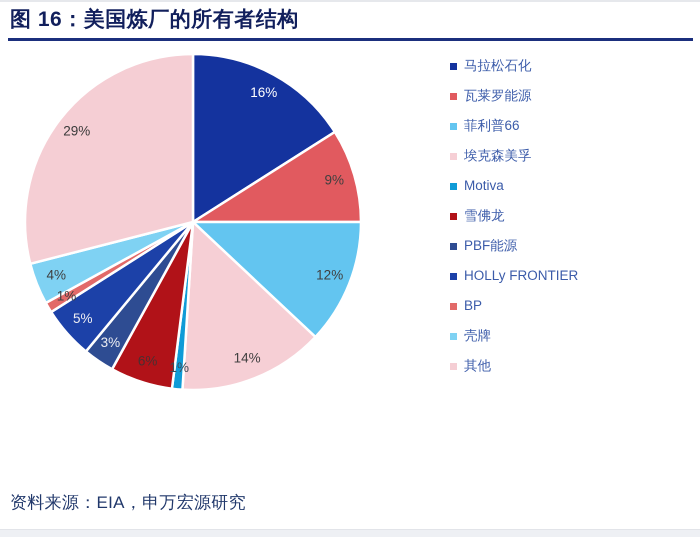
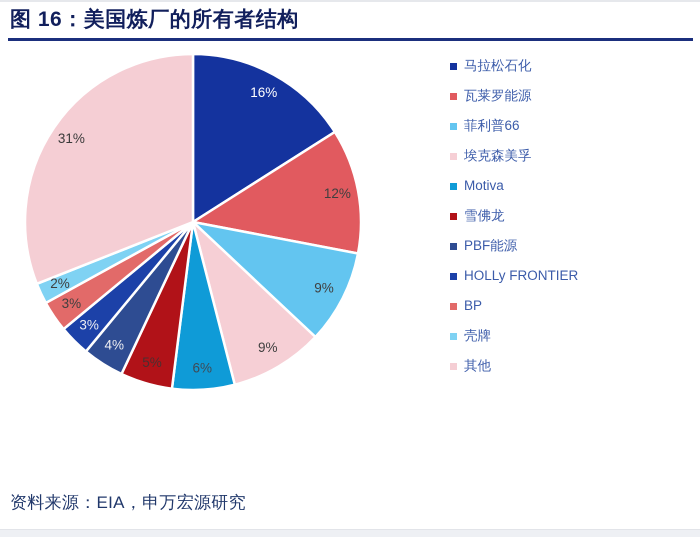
瓦莱罗能源: 9% -> 12%
菲利普66: 12% -> 9%
埃克森美孚: 14% -> 9%
Motiva: 1% -> 6%
雪佛龙: 6% -> 5%
PBF能源: 3% -> 4%
HOLLy FRONTIER: 5% -> 3%
BP: 1% -> 3%
壳牌: 4% -> 2%
其他: 29% -> 31%
